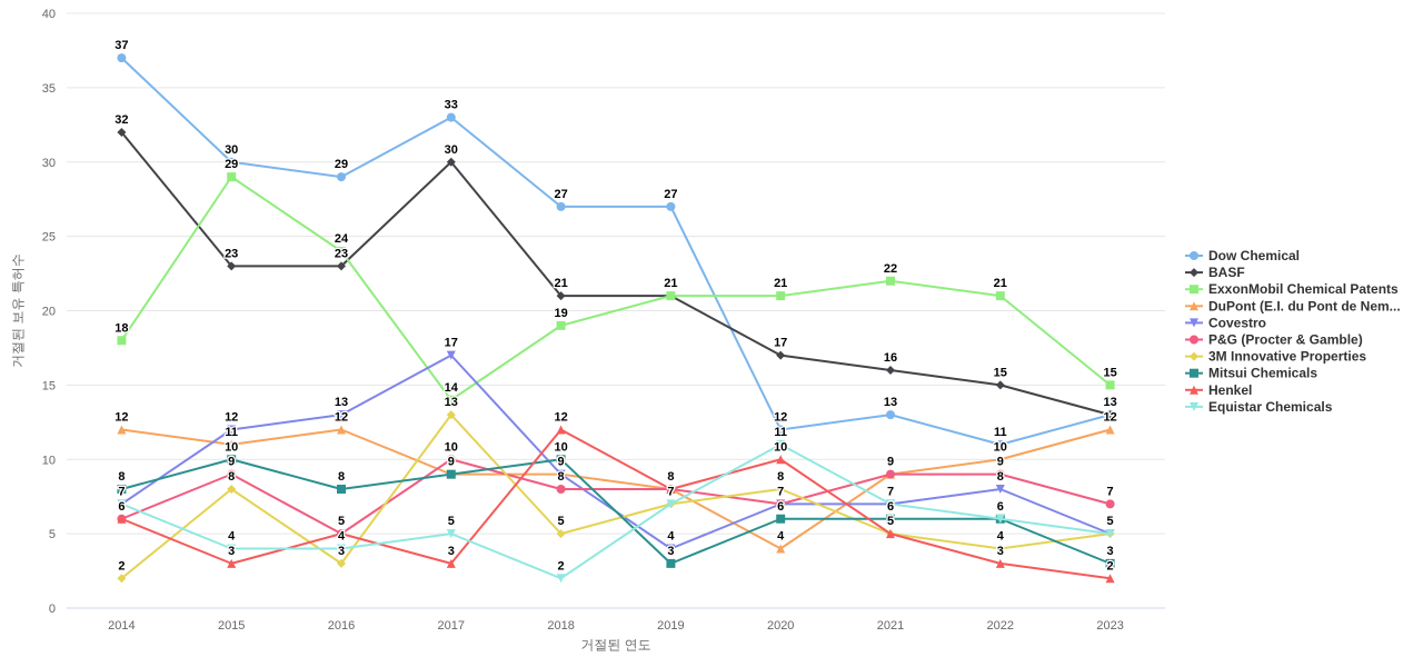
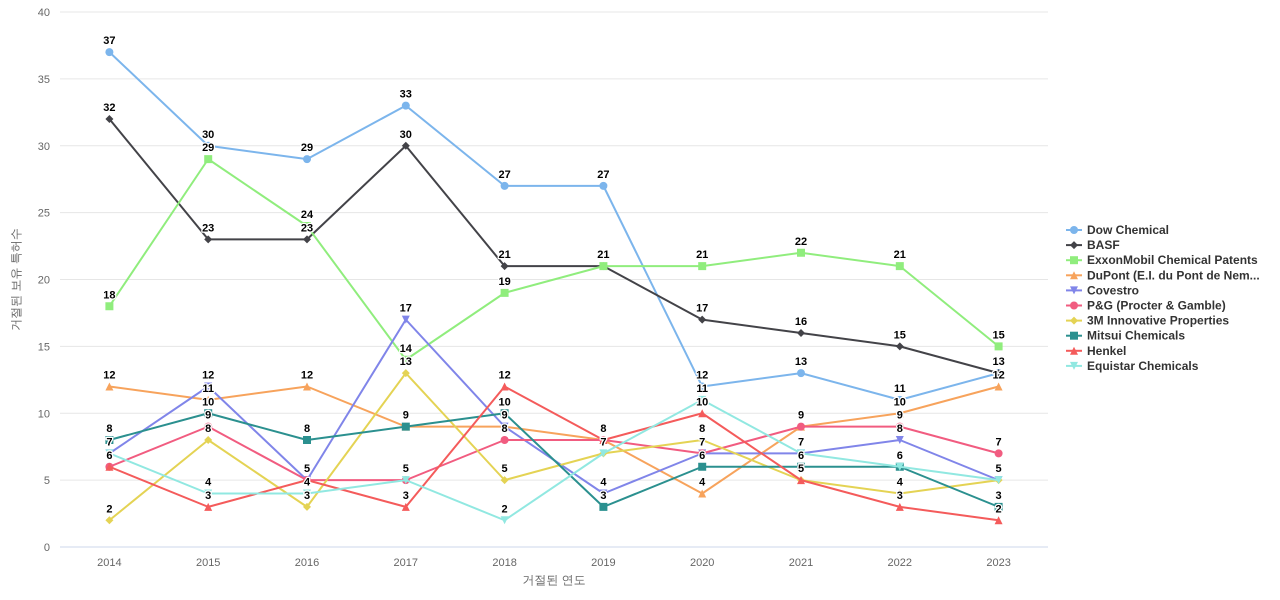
Covestro/2016: 13 -> 5
P&G (Procter & Gamble)/2017: 10 -> 5
